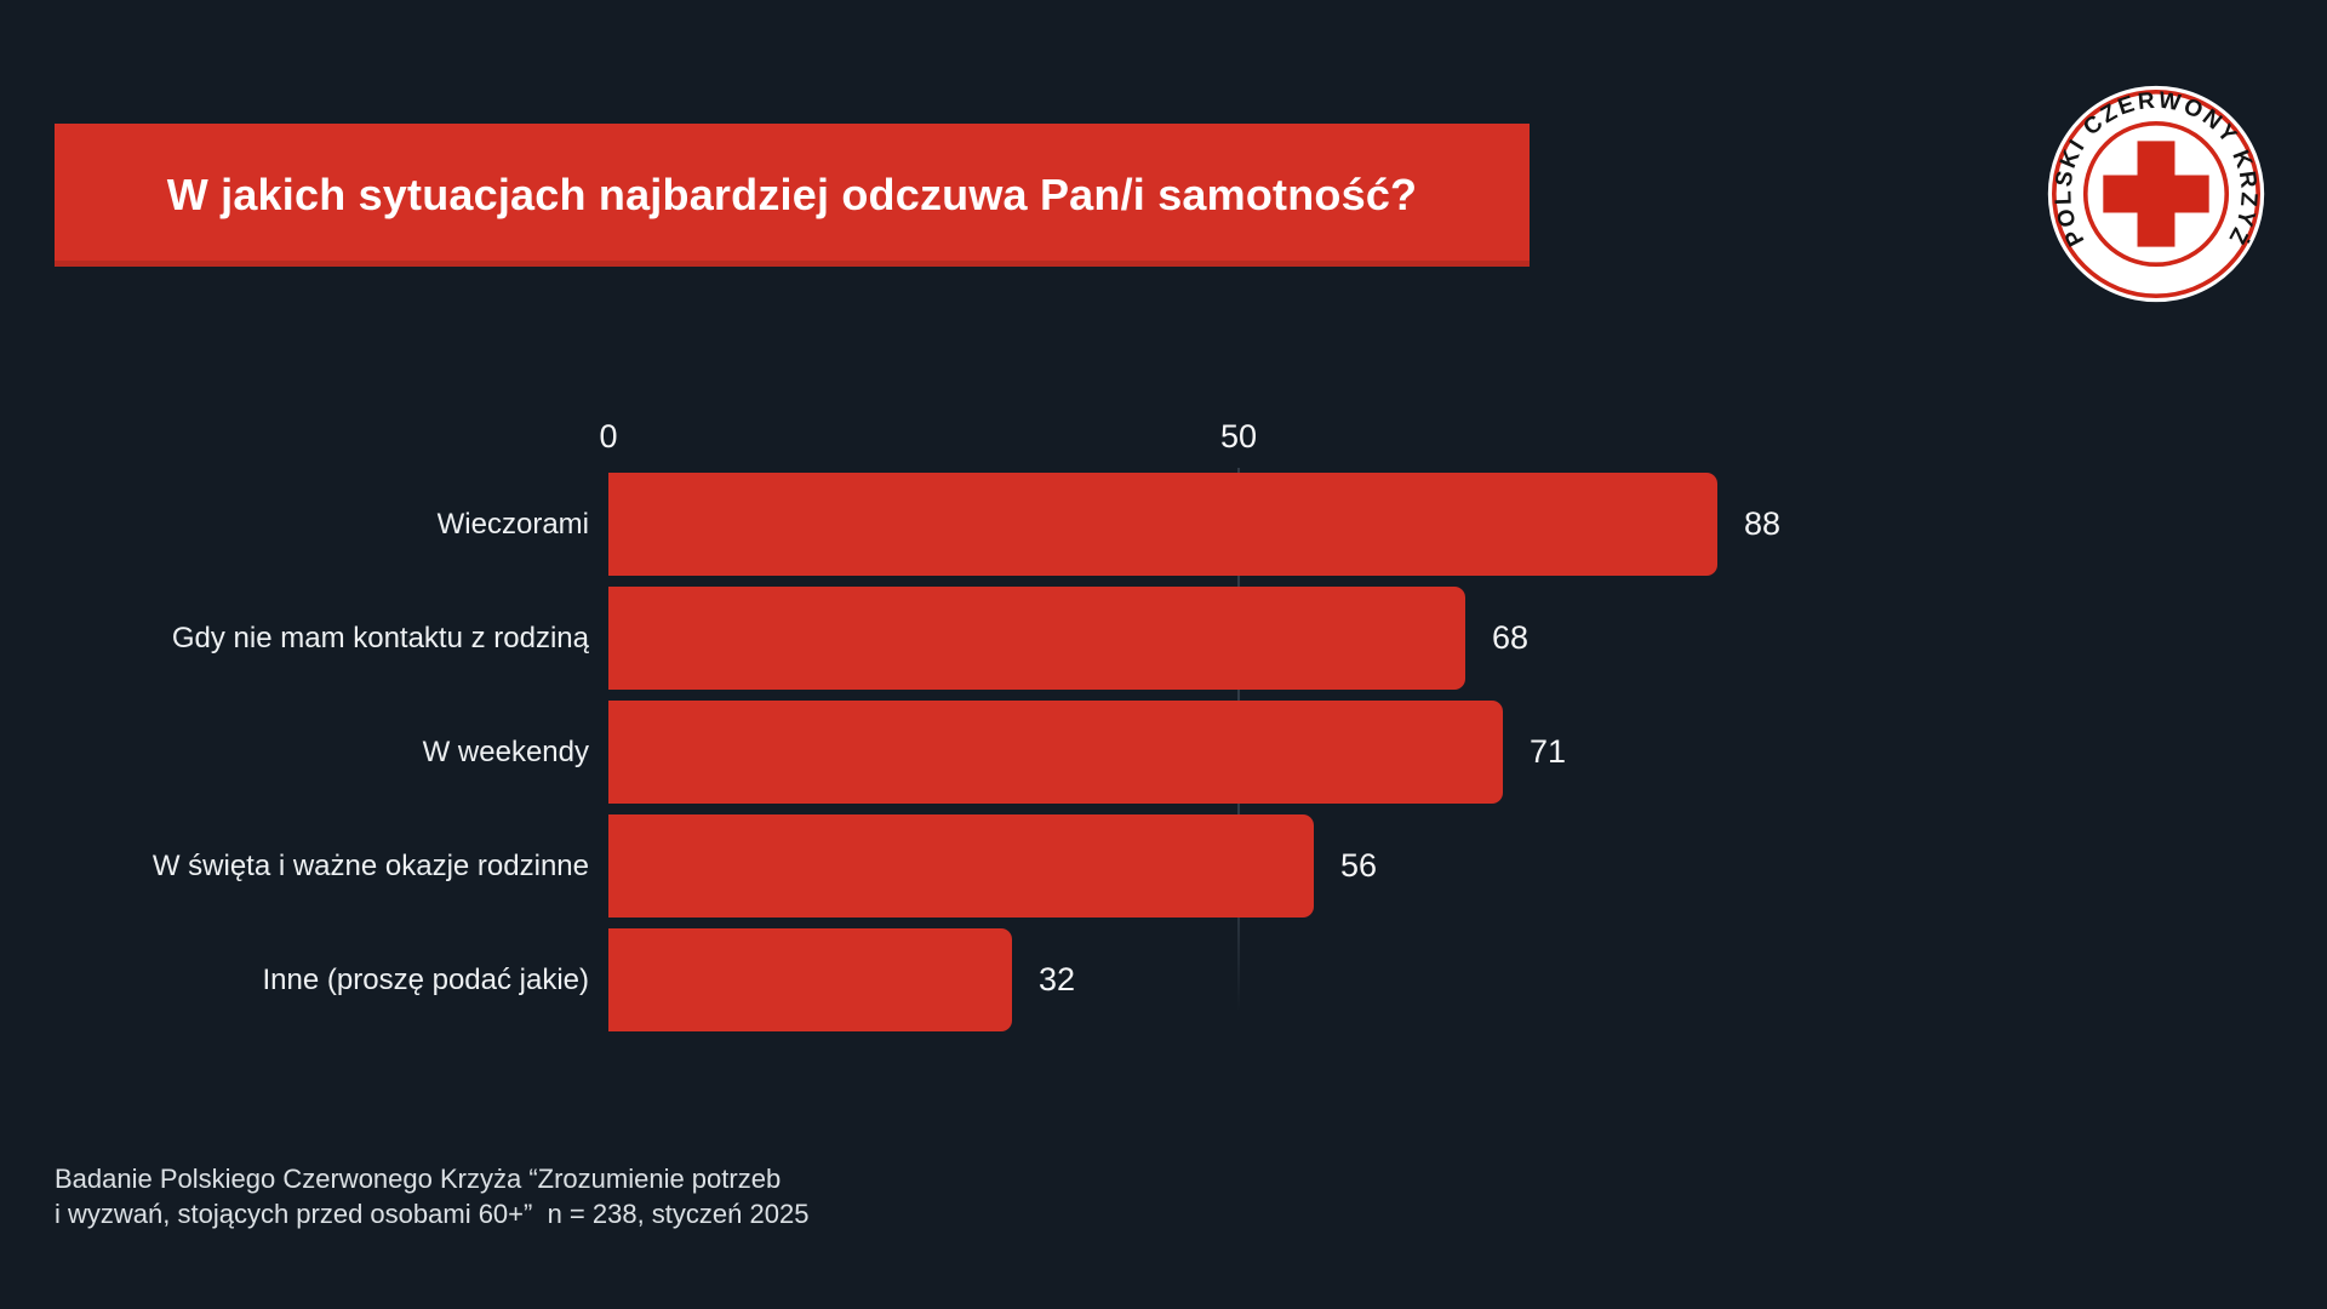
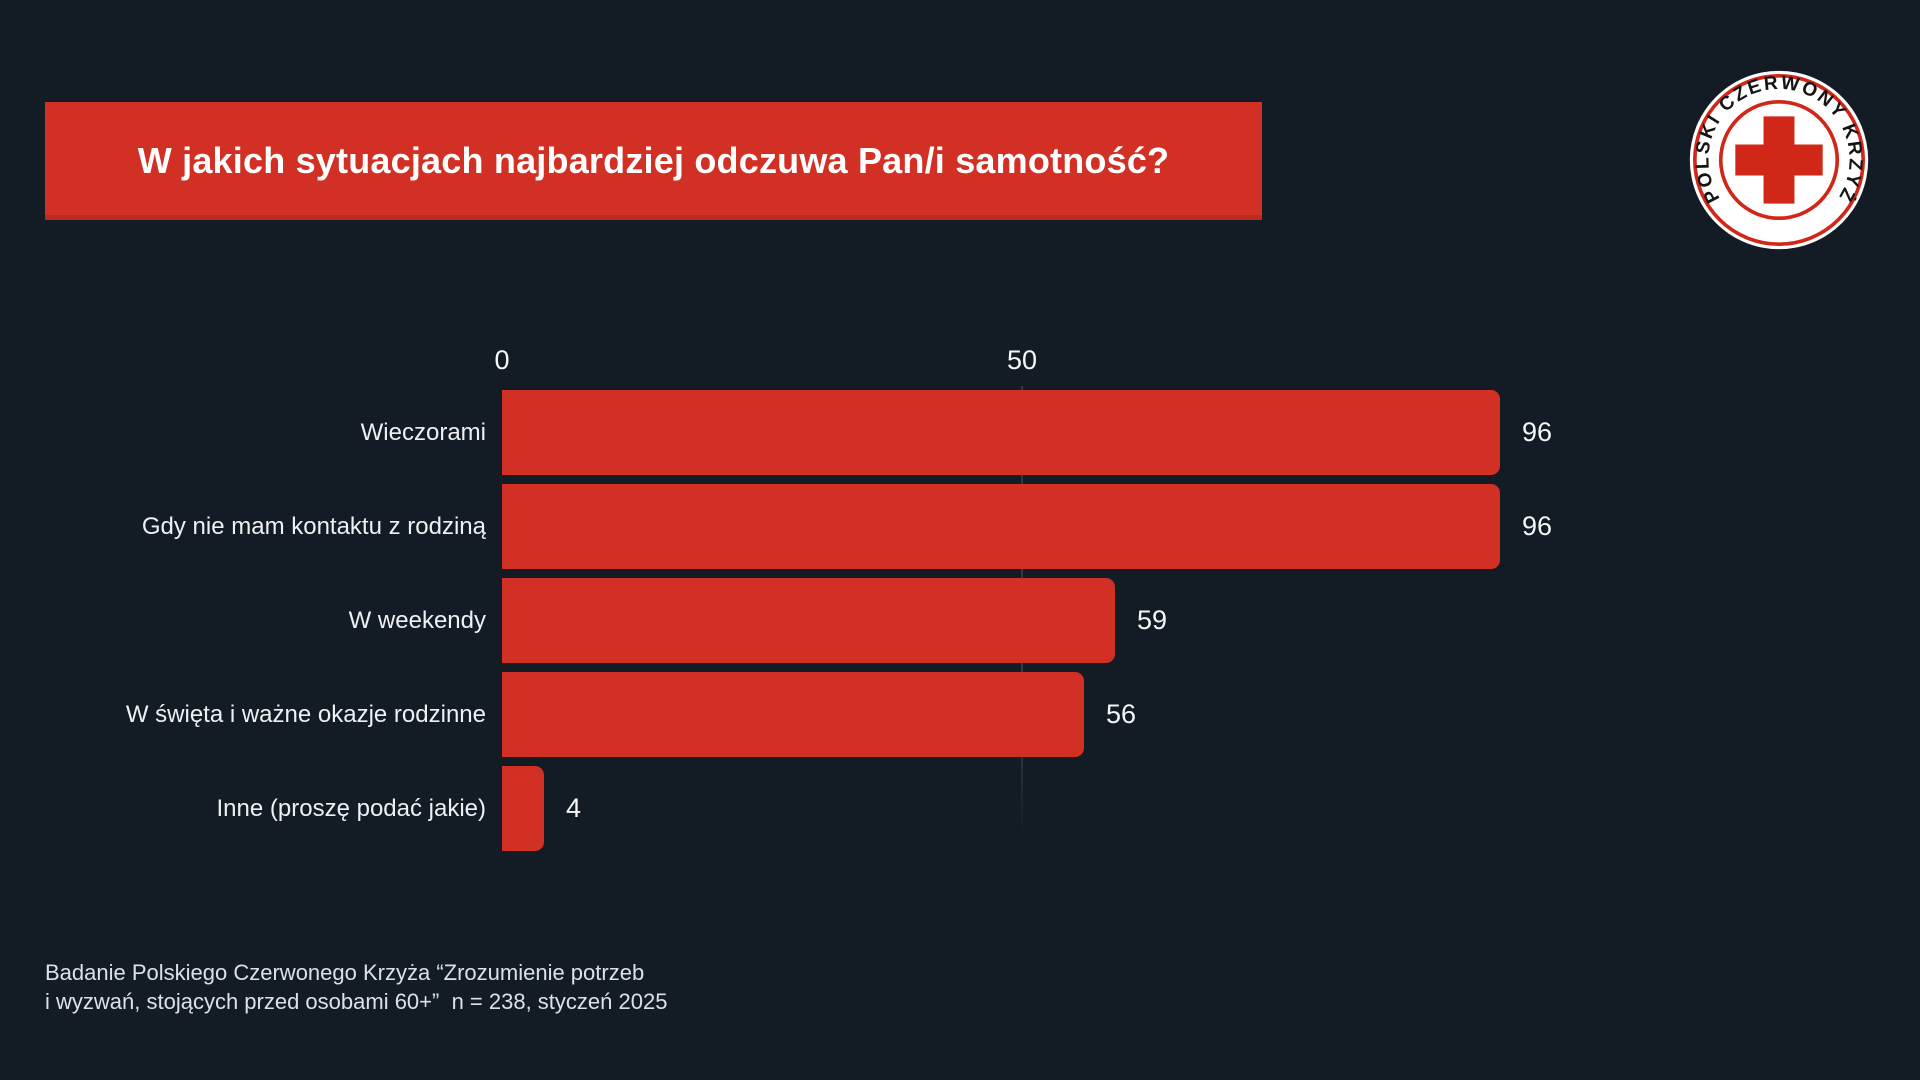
Wieczorami: 88 -> 96
Gdy nie mam kontaktu z rodziną: 68 -> 96
W weekendy: 71 -> 59
Inne (proszę podać jakie): 32 -> 4
